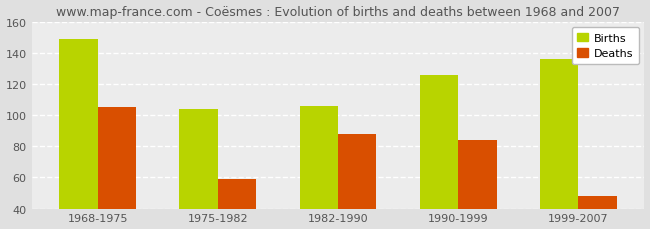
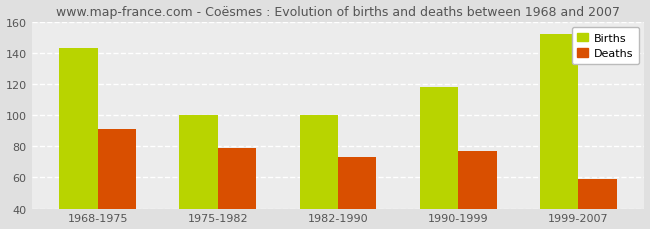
Births/1968-1975: 149 -> 143
Deaths/1968-1975: 105 -> 91
Births/1975-1982: 104 -> 100
Deaths/1975-1982: 59 -> 79
Births/1982-1990: 106 -> 100
Deaths/1982-1990: 88 -> 73
Births/1990-1999: 126 -> 118
Deaths/1990-1999: 84 -> 77
Births/1999-2007: 136 -> 152
Deaths/1999-2007: 48 -> 59
